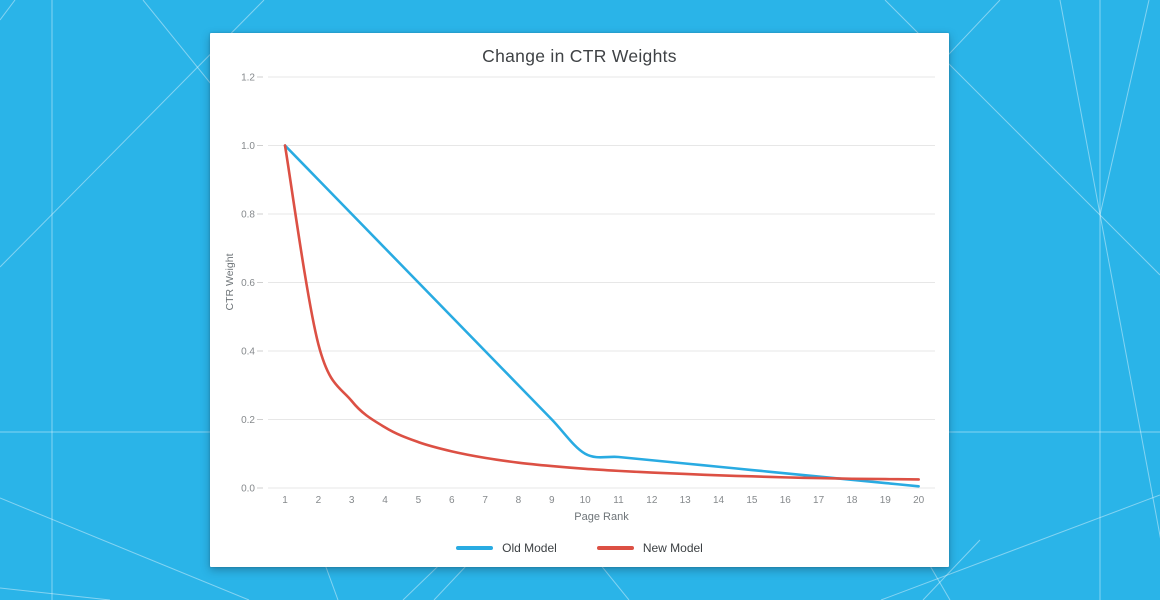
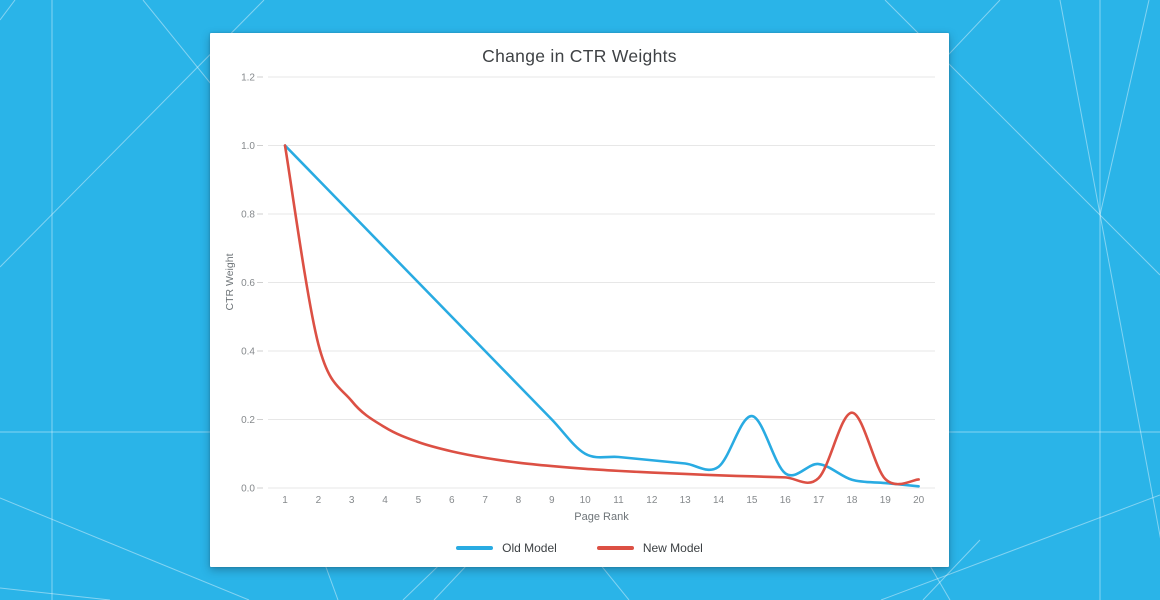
Old Model/15: 0.05 -> 0.21
Old Model/17: 0.03 -> 0.07
New Model/18: 0.03 -> 0.22
